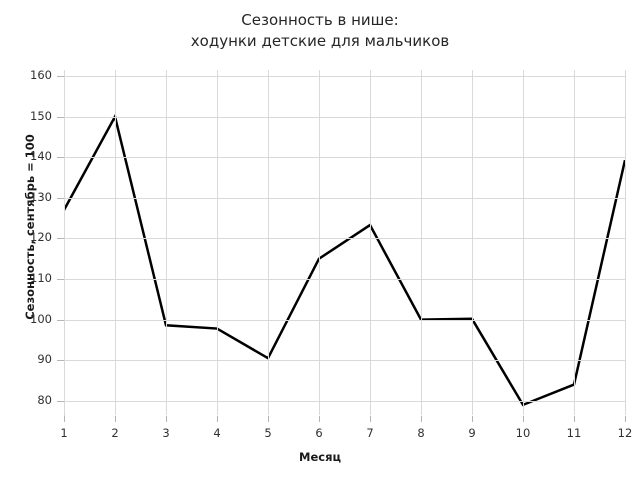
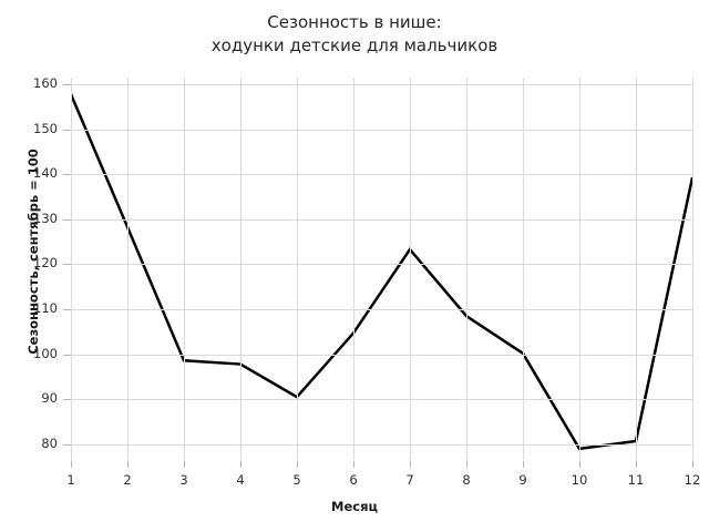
1: 127 -> 158
2: 150 -> 128
6: 115 -> 105
8: 100 -> 108
11: 84 -> 81
